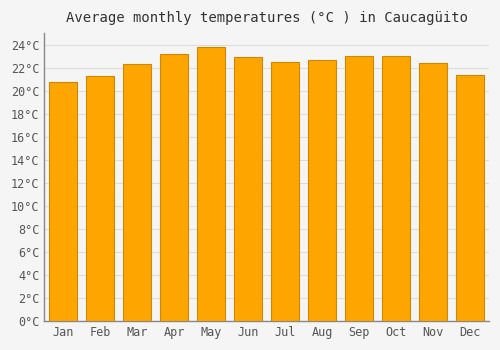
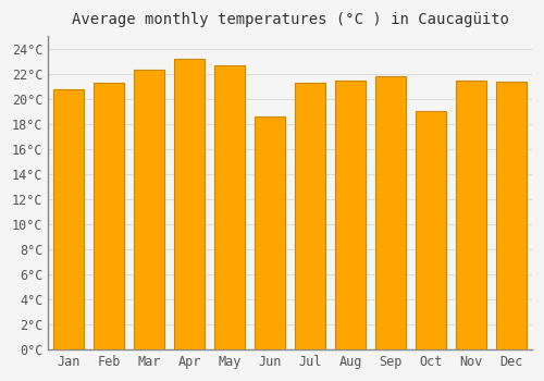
May: 23.8°C -> 22.7°C
Jun: 22.9°C -> 18.6°C
Jul: 22.5°C -> 21.3°C
Aug: 22.7°C -> 21.5°C
Sep: 23.0°C -> 21.8°C
Oct: 23.0°C -> 19.0°C
Nov: 22.4°C -> 21.5°C
